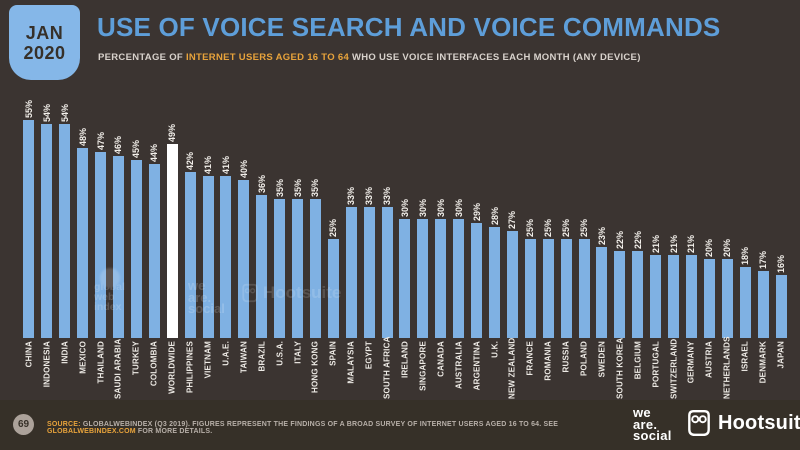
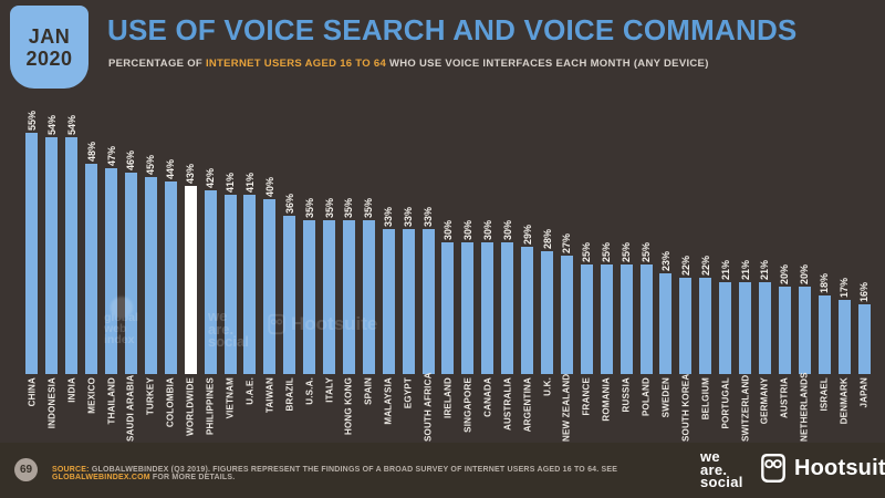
WORLDWIDE: 49% -> 43%
SPAIN: 25% -> 35%
